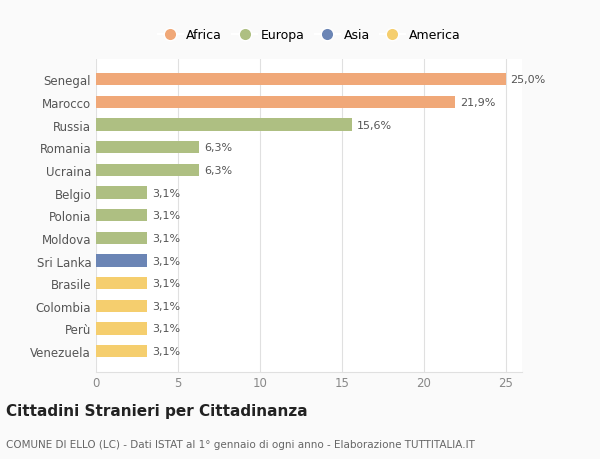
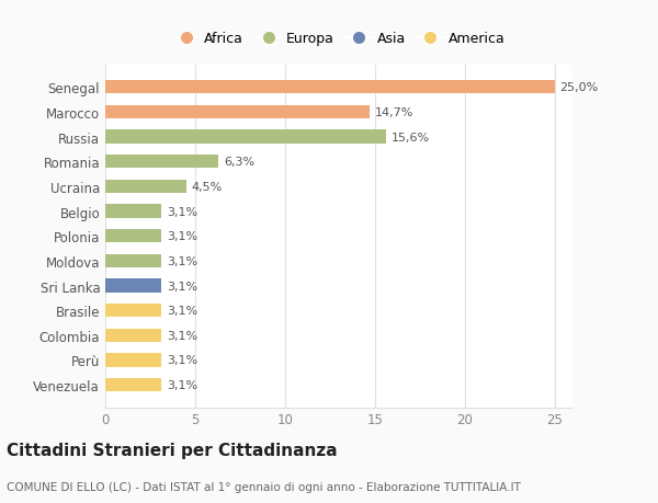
Marocco: 21,9% -> 14,7%
Ucraina: 6,3% -> 4,5%
